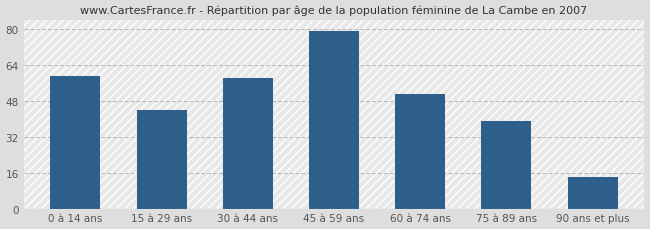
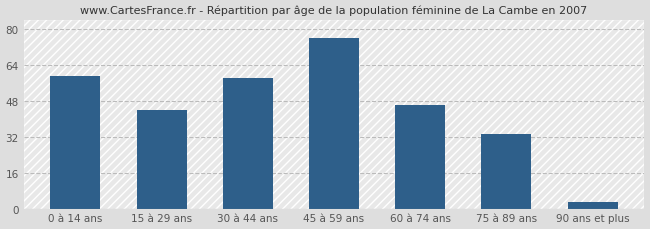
45 à 59 ans: 79 -> 76
60 à 74 ans: 51 -> 46
75 à 89 ans: 39 -> 33
90 ans et plus: 14 -> 3
